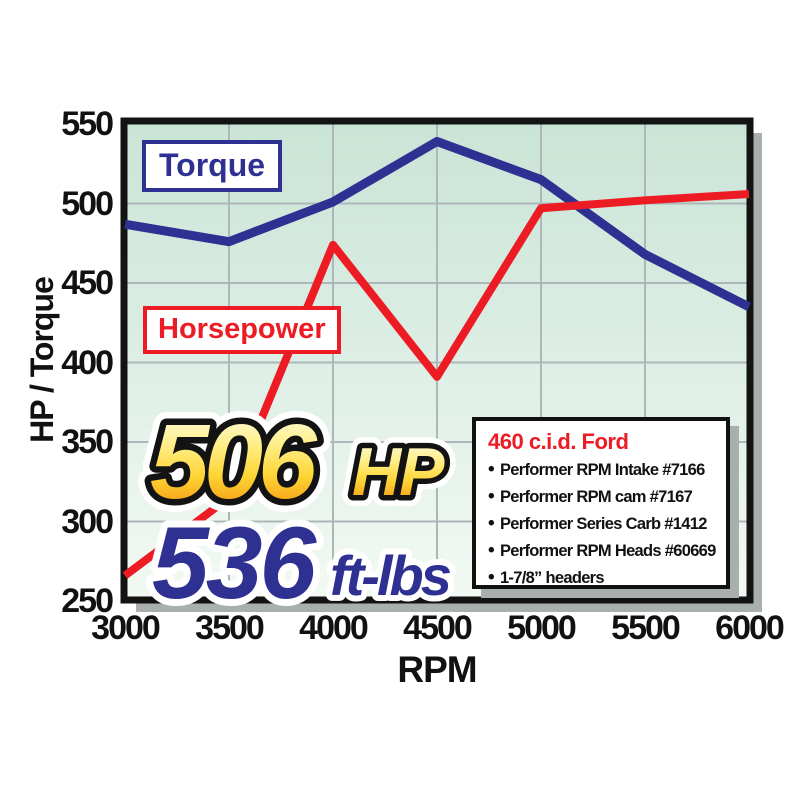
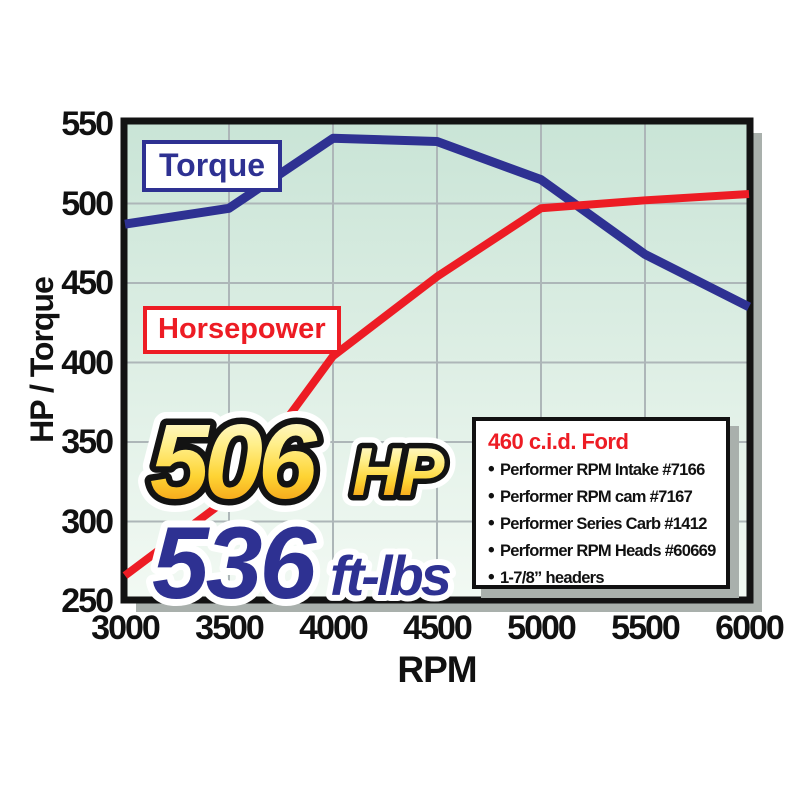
Torque/3500: 476 -> 497
Torque/4000: 501 -> 541
Horsepower/4000: 474 -> 404
Horsepower/4500: 391 -> 454
